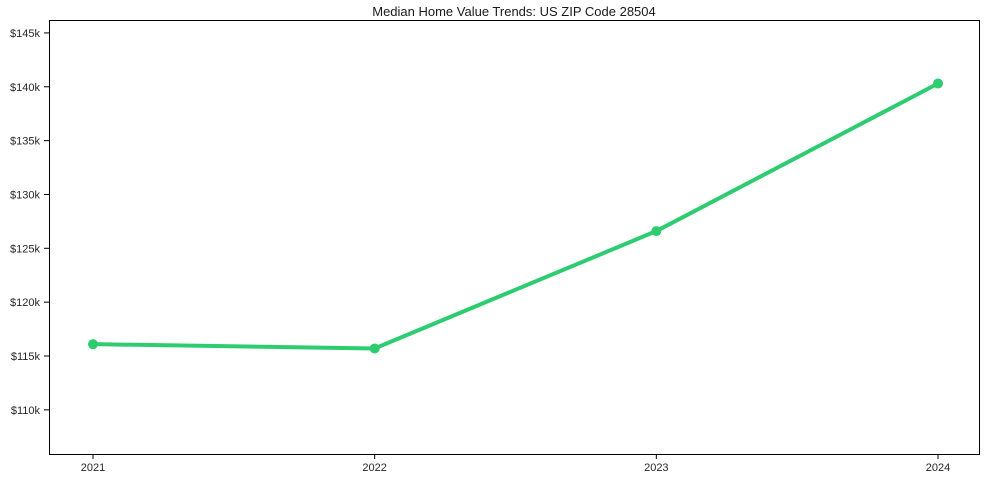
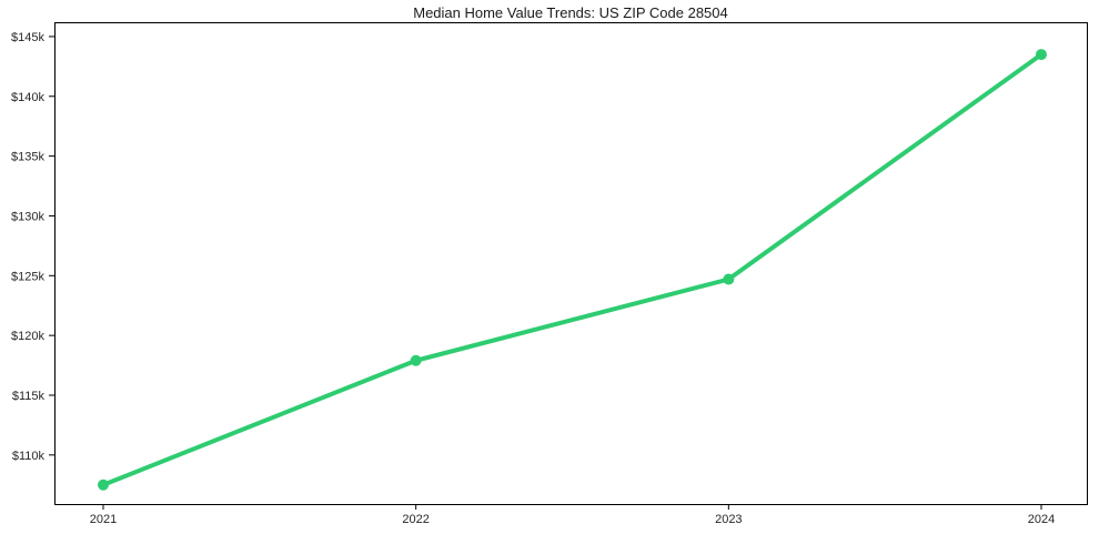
2021: $116.1k -> $107.5k
2022: $115.7k -> $117.9k
2023: $126.6k -> $124.7k
2024: $140.3k -> $143.5k
